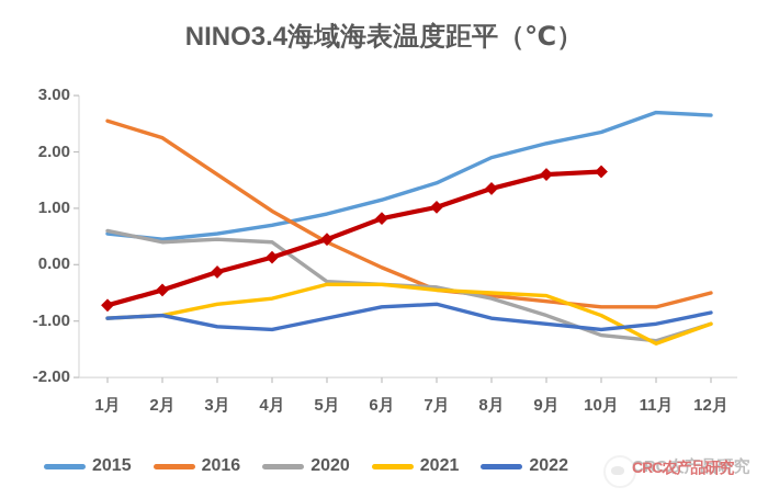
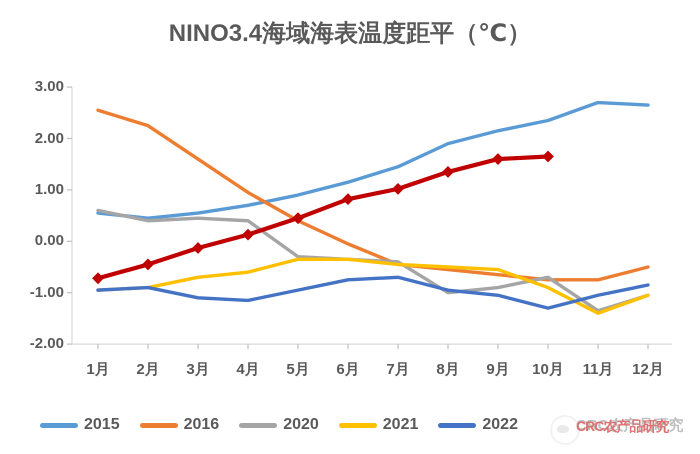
2020/8月: -0.6 -> -1.0
2020/10月: -1.2 -> -0.7
2022/10月: -1.1 -> -1.3
